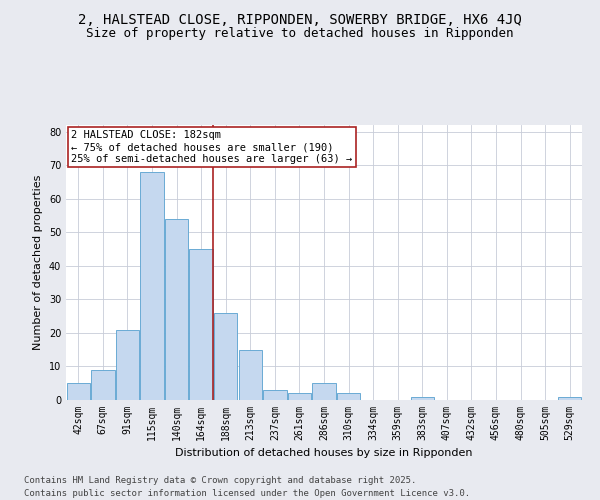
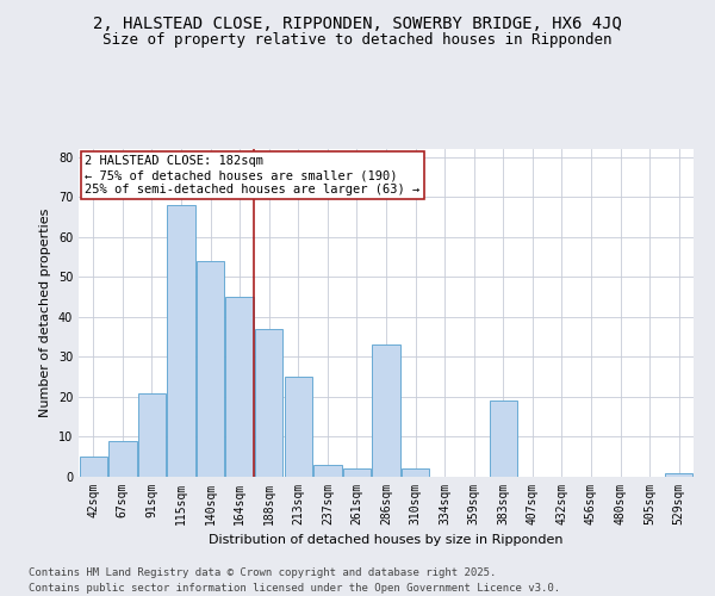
188sqm: 26 -> 37
213sqm: 15 -> 25
286sqm: 5 -> 33
383sqm: 1 -> 19
